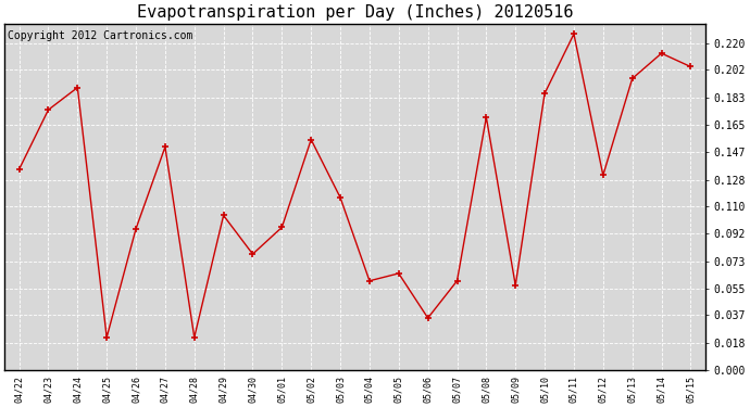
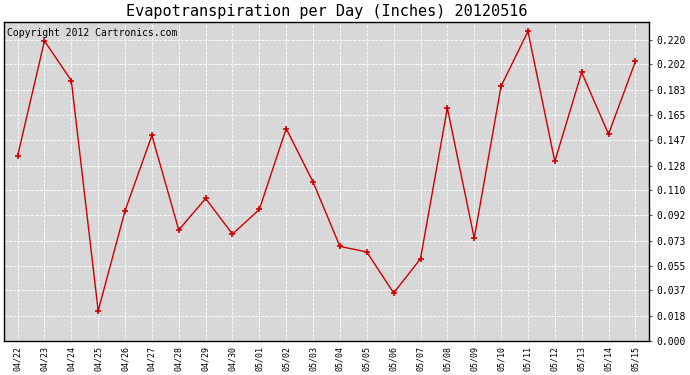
04/23: 0.175 -> 0.219
04/28: 0.022 -> 0.081
05/04: 0.060 -> 0.069
05/09: 0.057 -> 0.075
05/14: 0.213 -> 0.151
